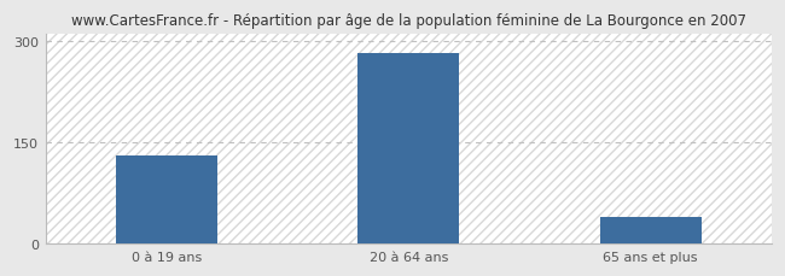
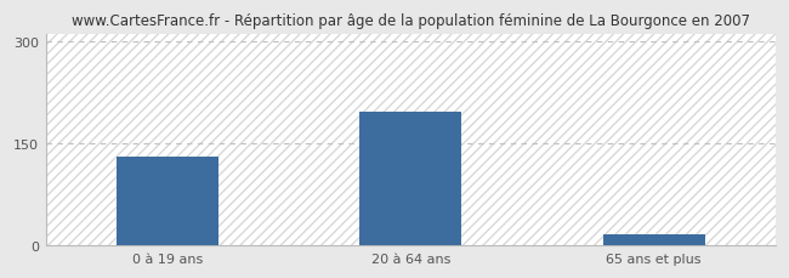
20 à 64 ans: 283 -> 196
65 ans et plus: 40 -> 16
